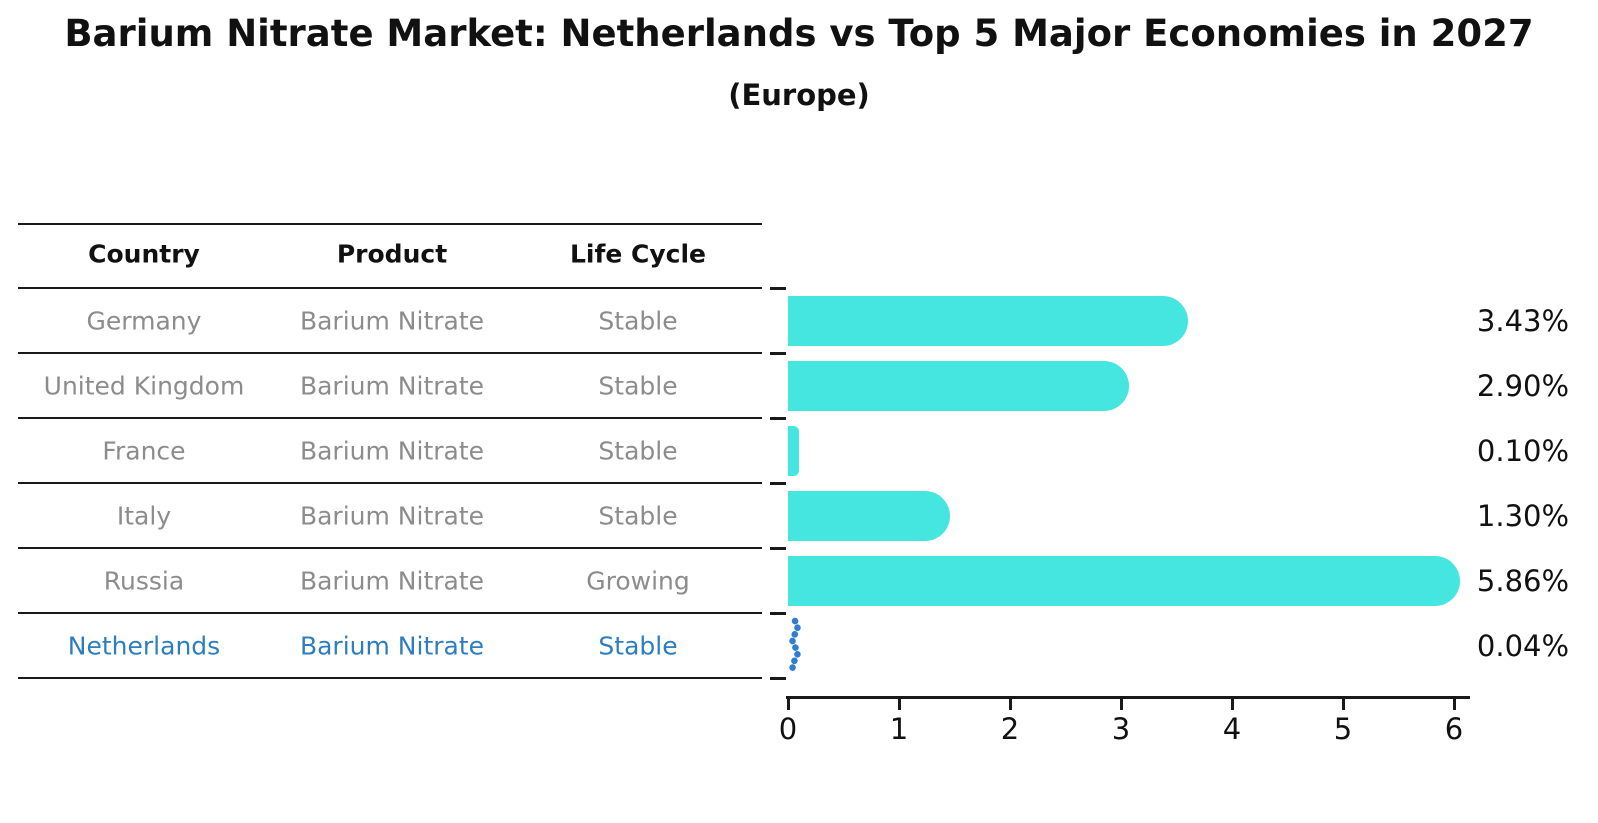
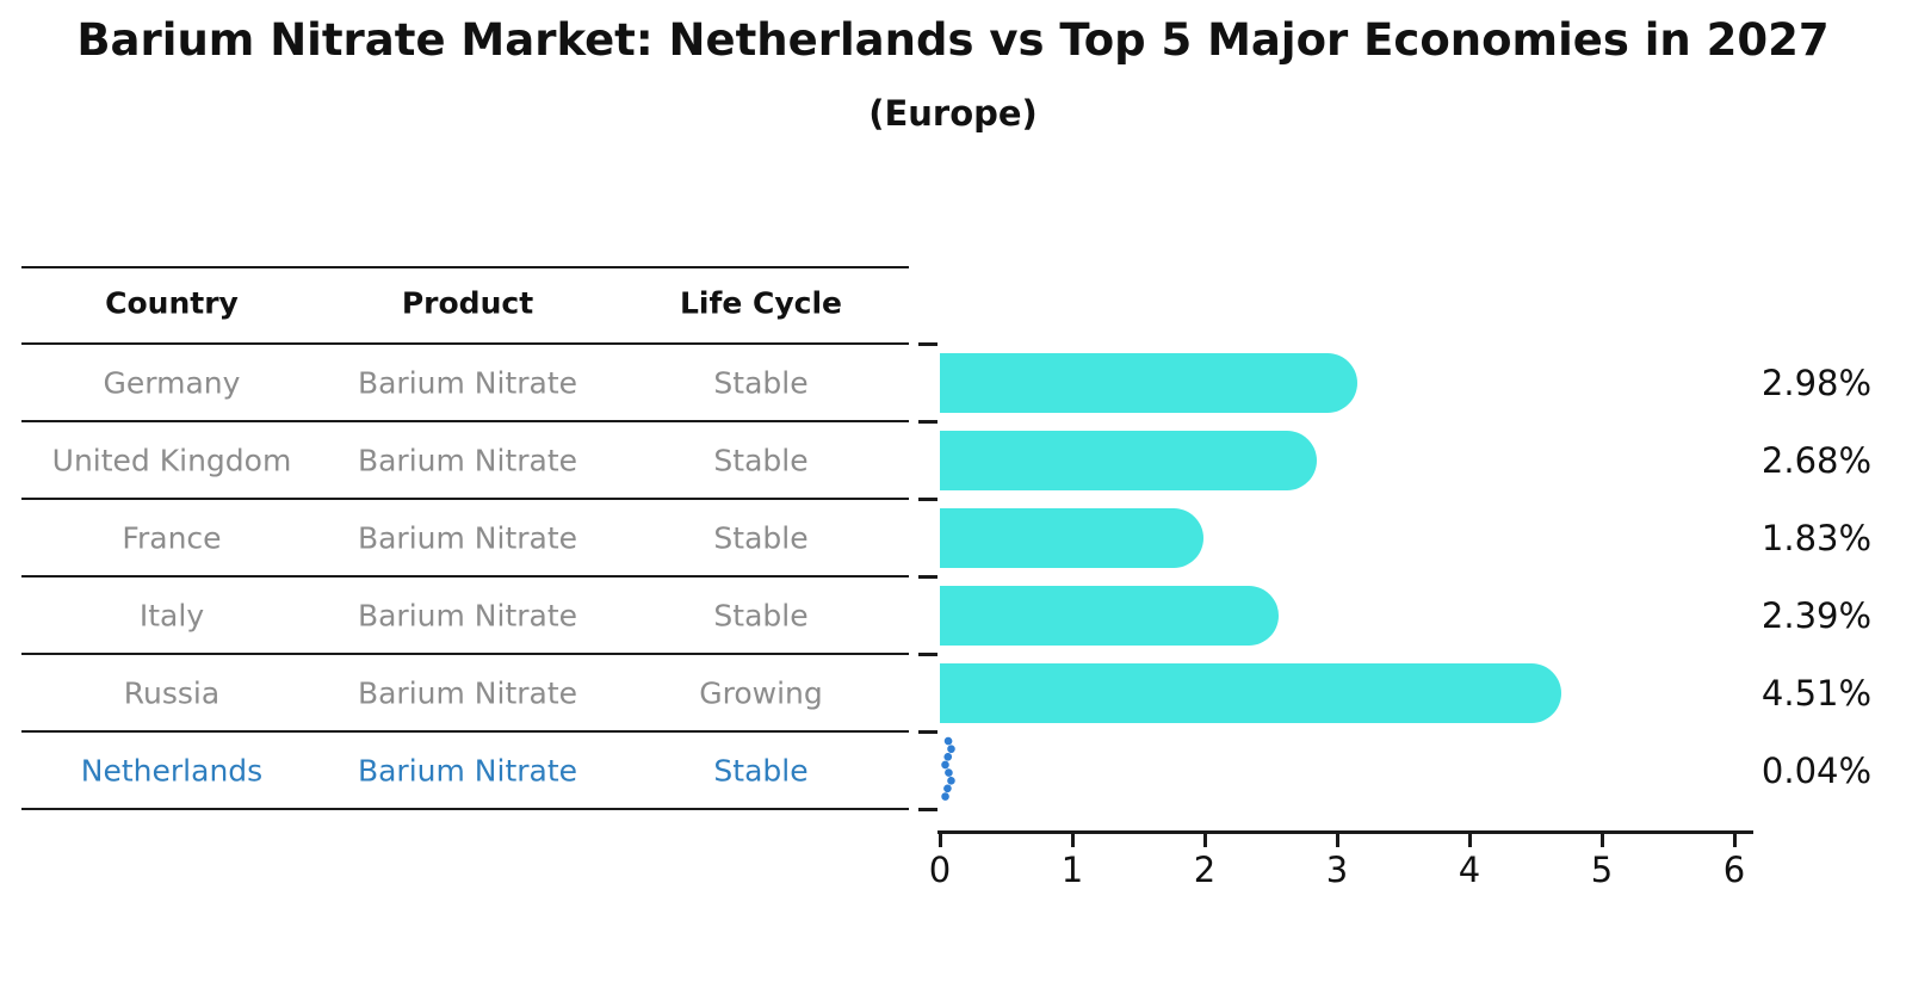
Germany: 3.43% -> 2.98%
United Kingdom: 2.90% -> 2.68%
France: 0.10% -> 1.83%
Italy: 1.30% -> 2.39%
Russia: 5.86% -> 4.51%
